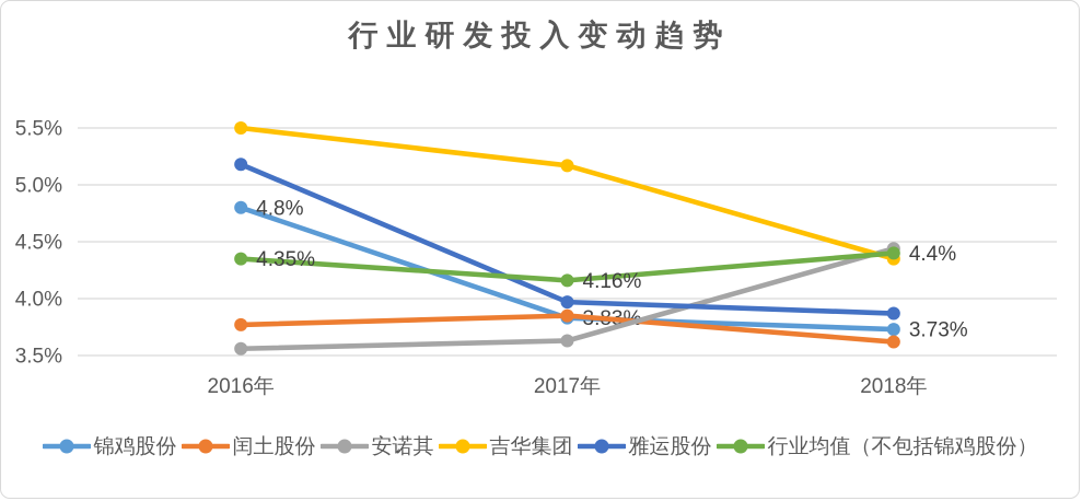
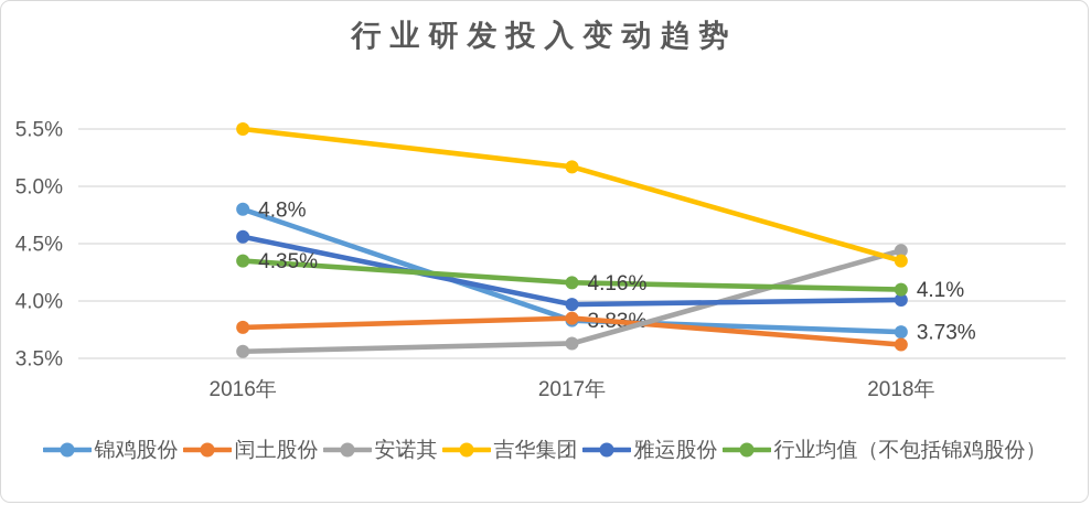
雅运股份/2016年: 5.18% -> 4.56%
雅运股份/2018年: 3.87% -> 4.01%
行业均值（不包括锦鸡股份）/2018年: 4.4% -> 4.1%
